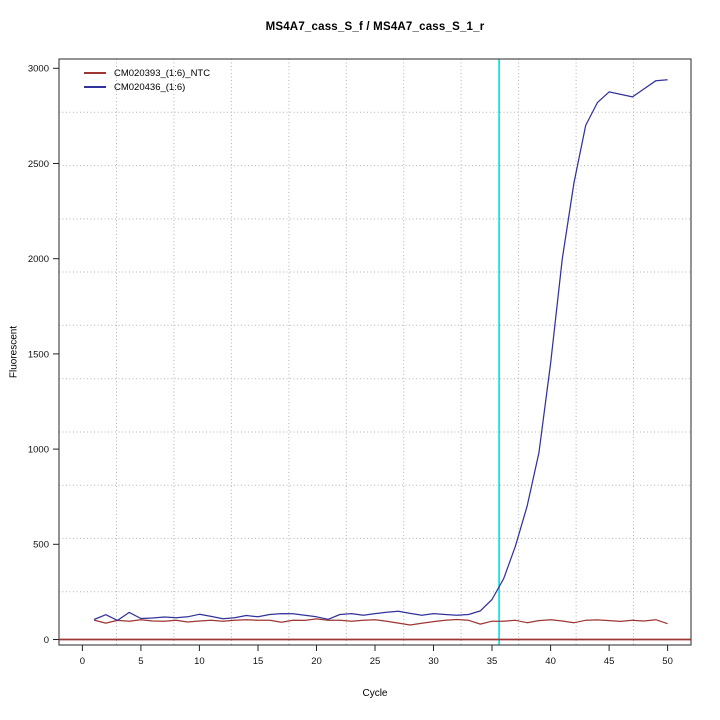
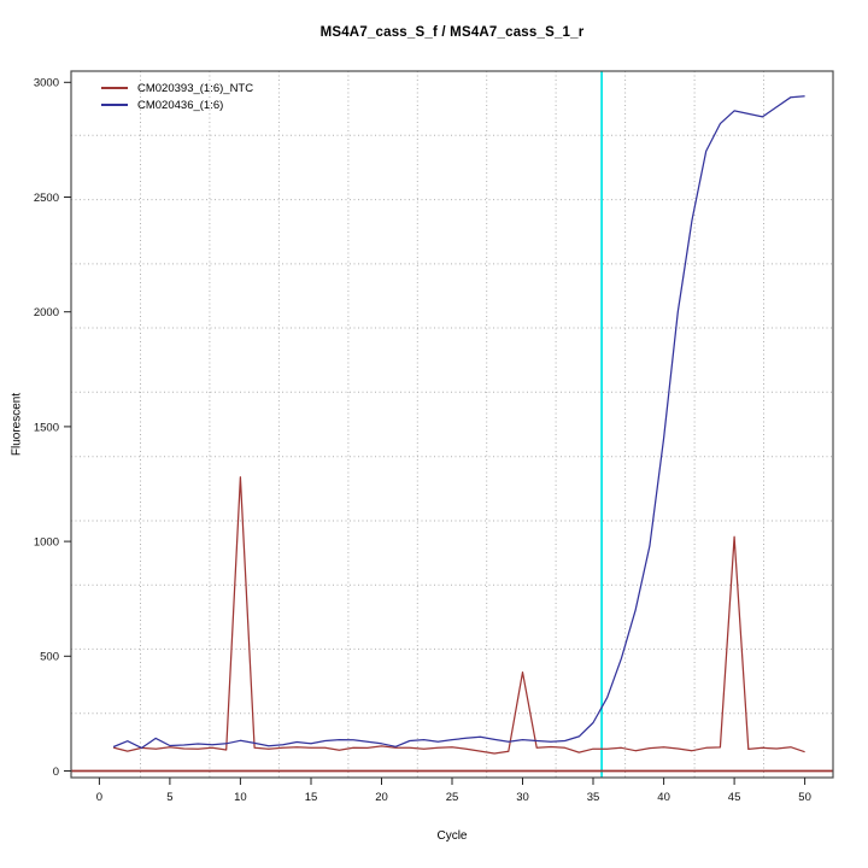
CM020393_(1:6)_NTC/10: 100 -> 1280
CM020393_(1:6)_NTC/30: 90 -> 430
CM020393_(1:6)_NTC/45: 100 -> 1020
